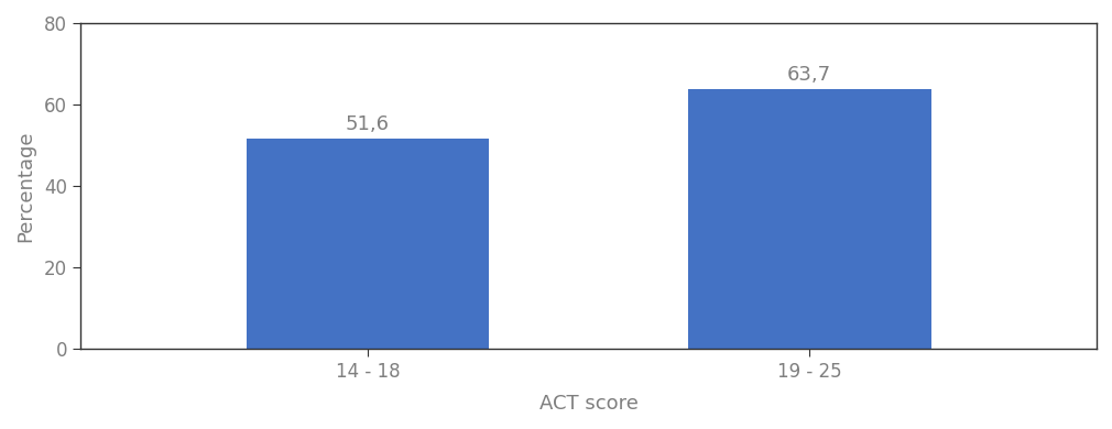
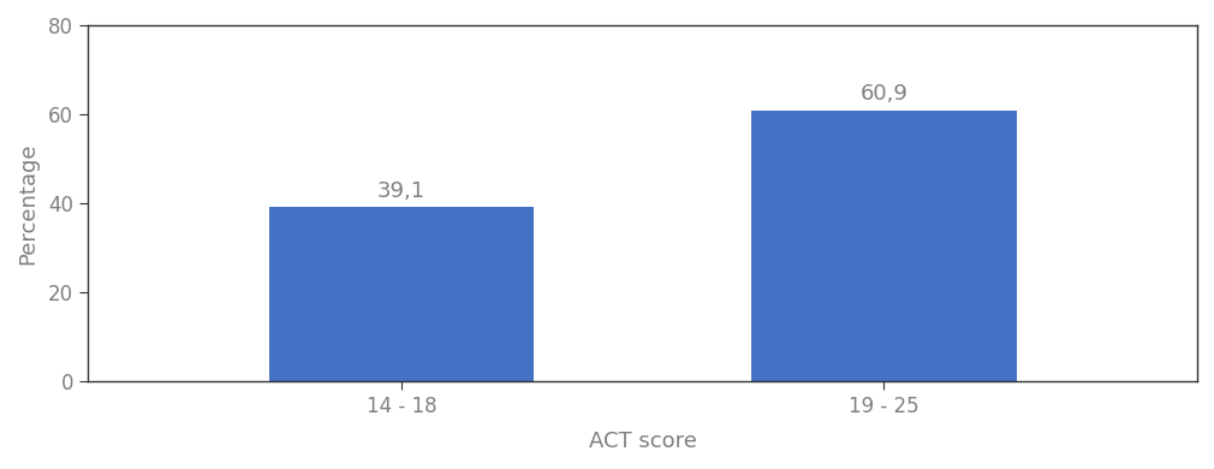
14 - 18: 51,6 -> 39,1
19 - 25: 63,7 -> 60,9
